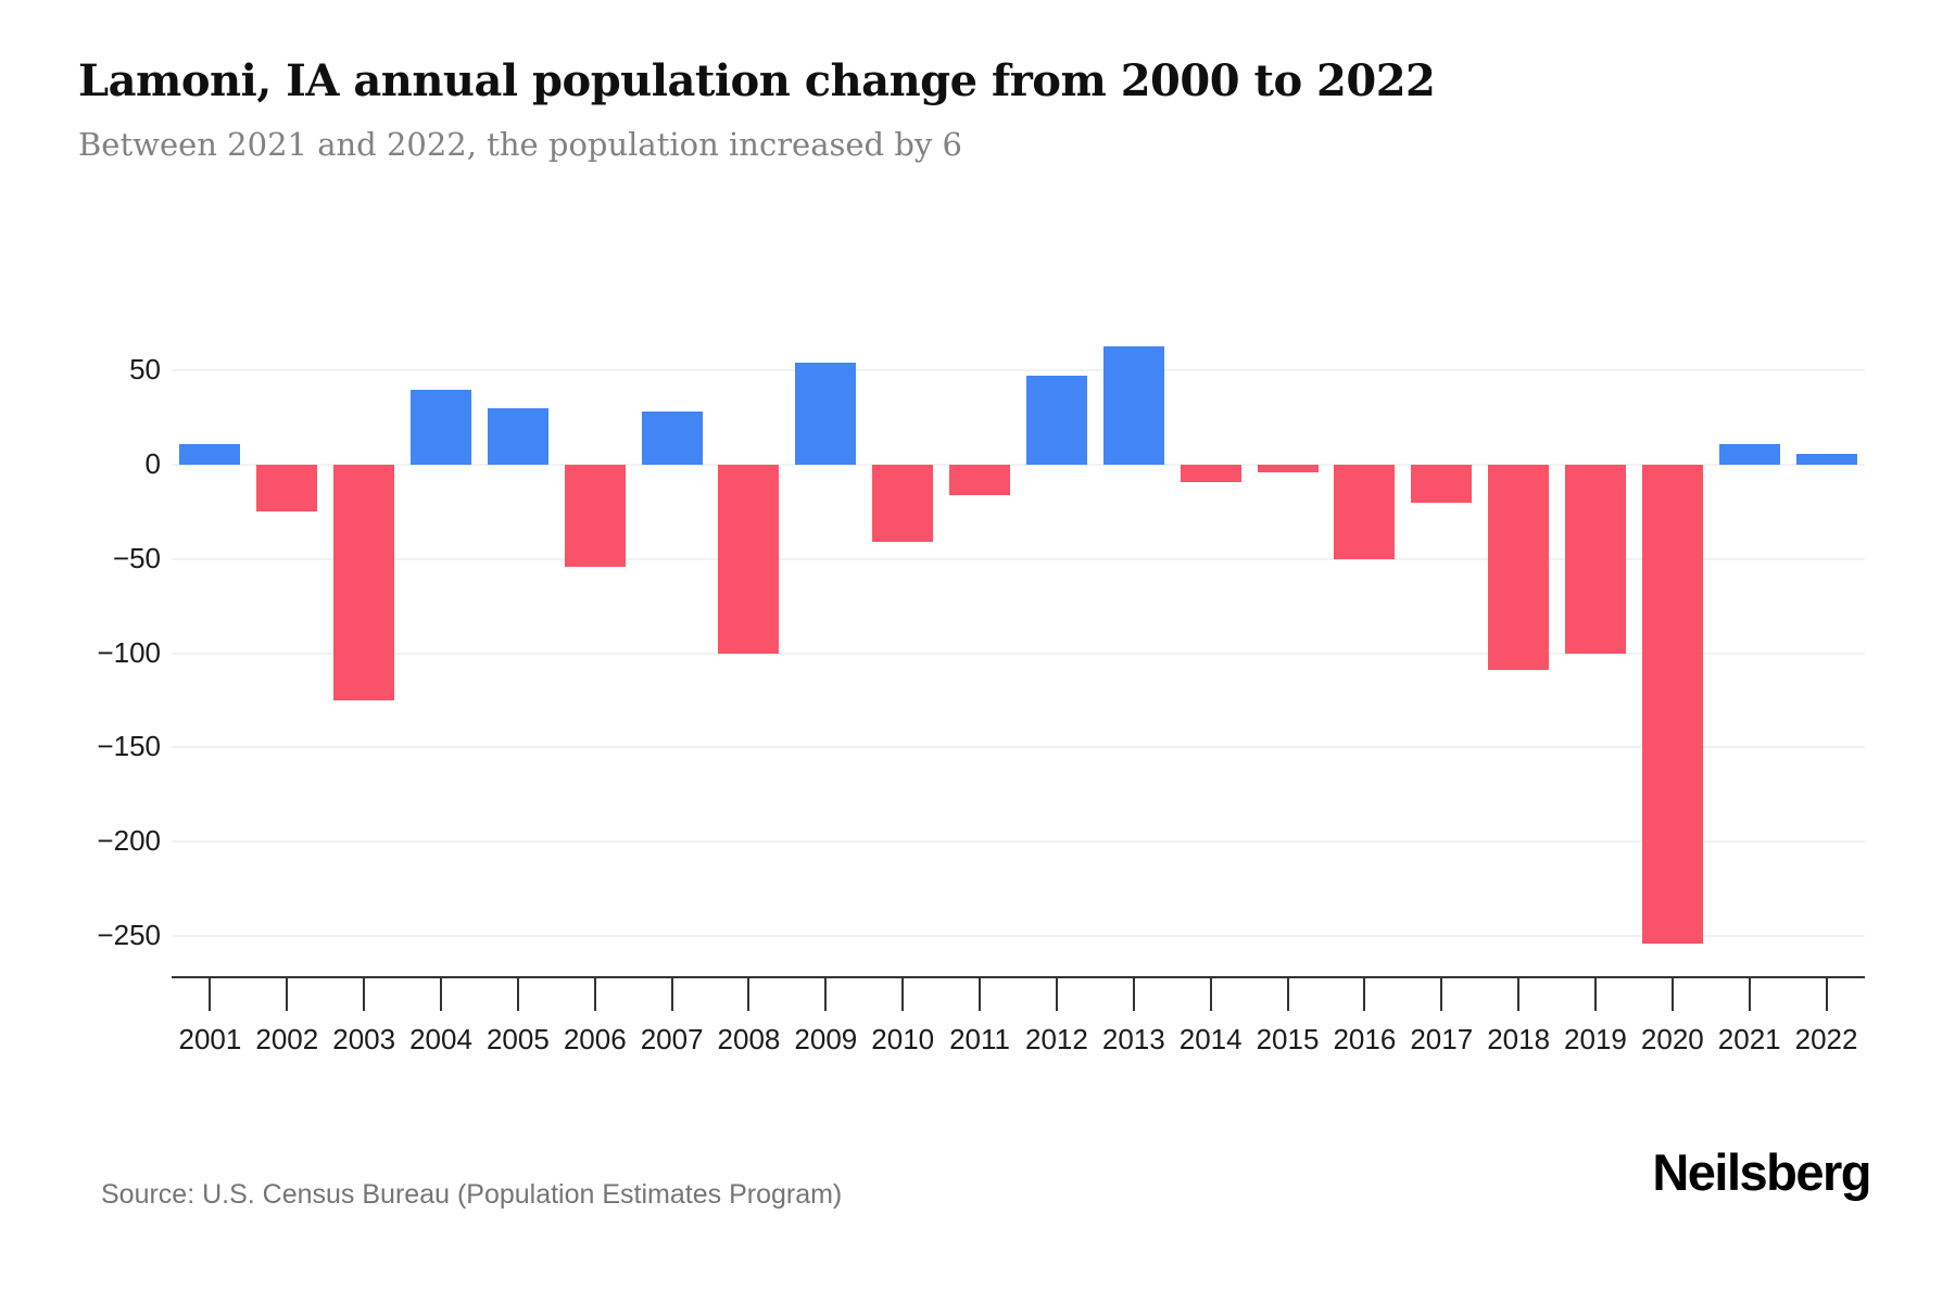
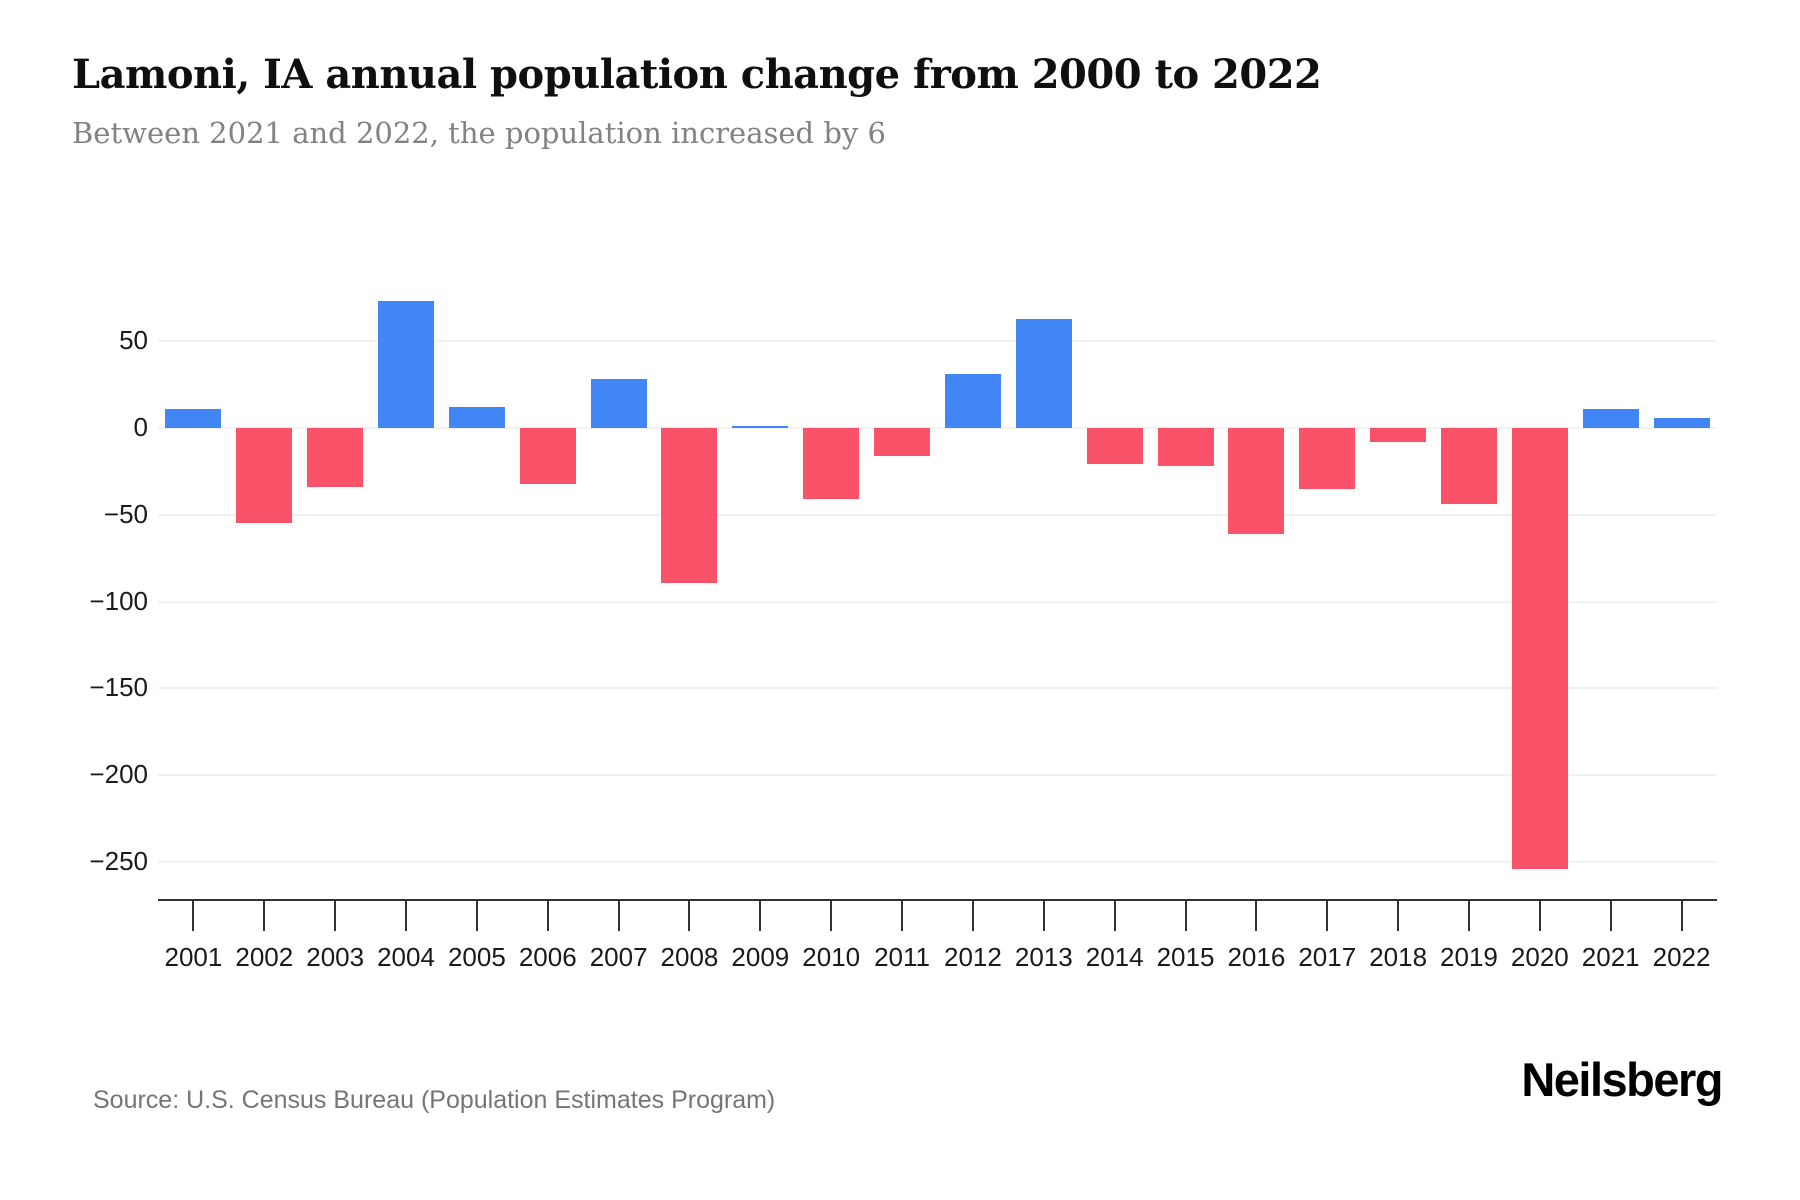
2002: -25 -> -55
2003: -125 -> -34
2004: 40 -> 73
2005: 30 -> 12
2006: -54 -> -32
2008: -100 -> -89
2009: 54 -> 1
2012: 47 -> 31
2014: -9 -> -21
2015: -4 -> -22
2016: -50 -> -61
2017: -20 -> -35
2018: -109 -> -8
2019: -100 -> -44
